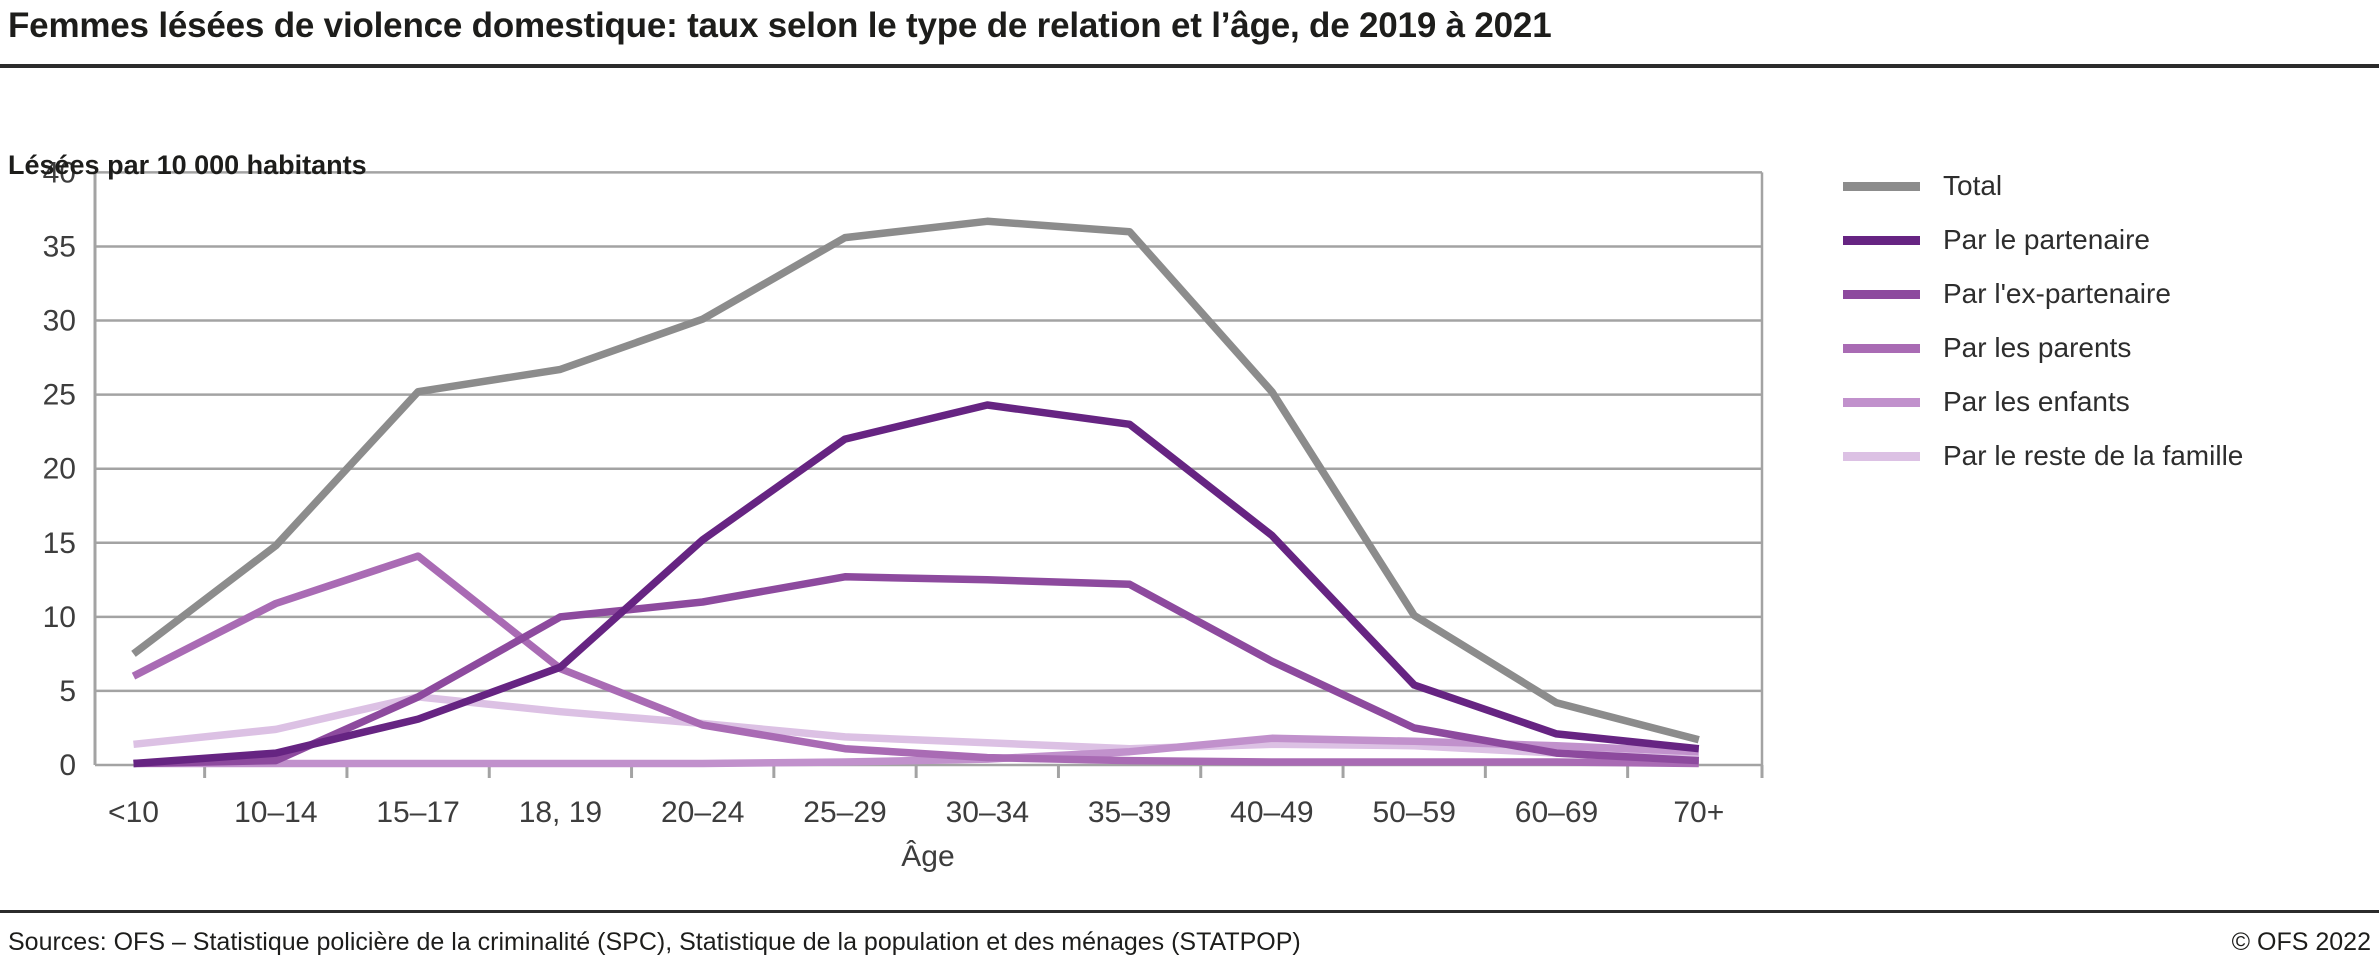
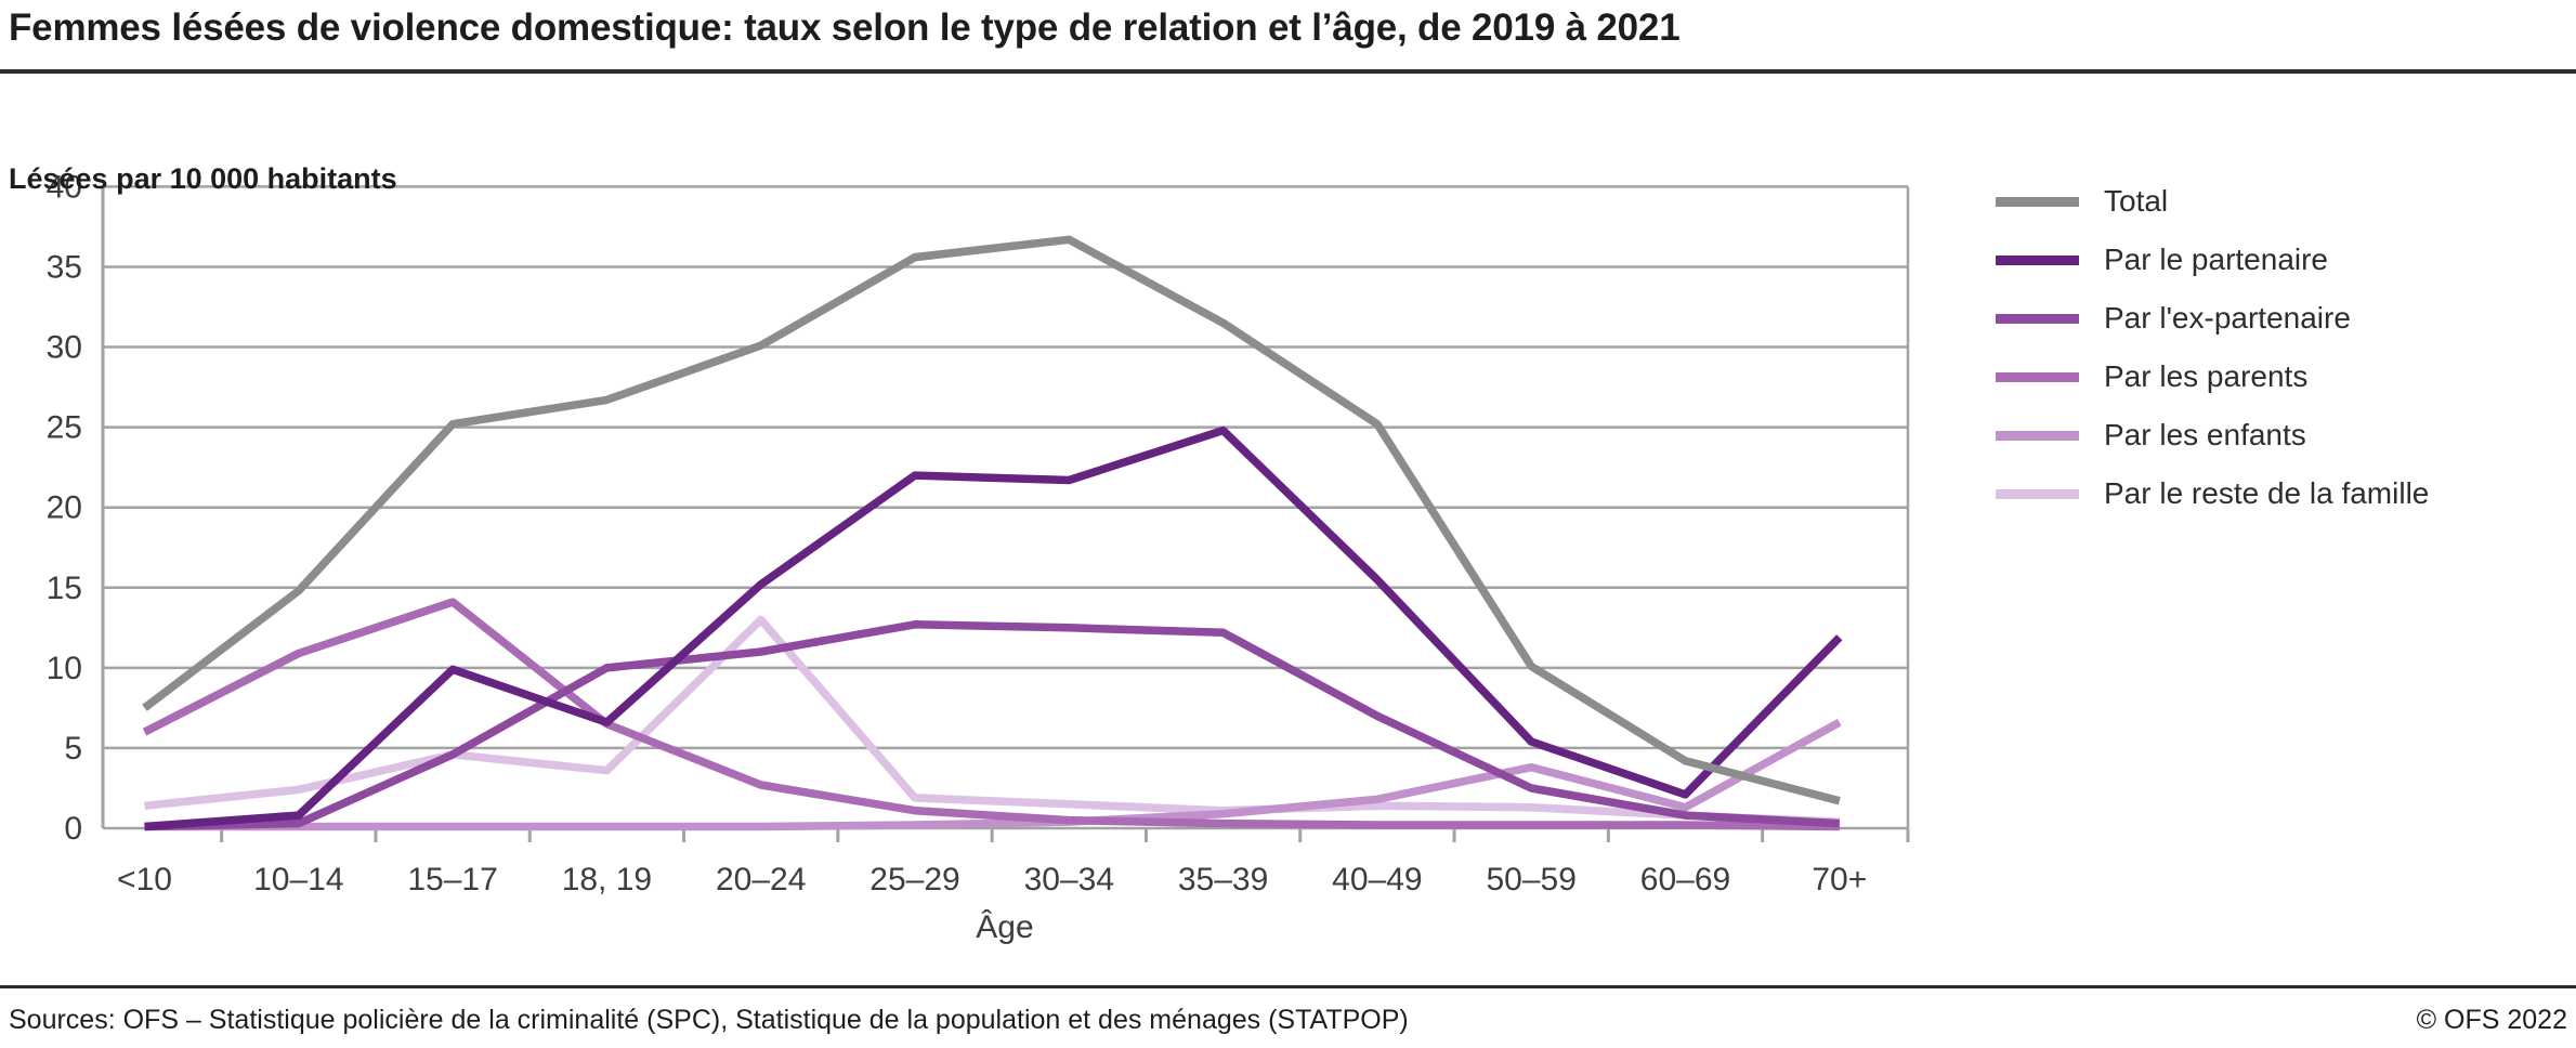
Par le partenaire/15–17: 3.1 -> 9.9
Par le reste de la famille/20–24: 2.8 -> 13.0
Par le partenaire/30–34: 24.3 -> 21.7
Total/35–39: 36.0 -> 31.5
Par le partenaire/35–39: 23.0 -> 24.8
Par les enfants/50–59: 1.6 -> 3.8
Par le partenaire/70+: 1.1 -> 11.9
Par les enfants/70+: 0.9 -> 6.6
